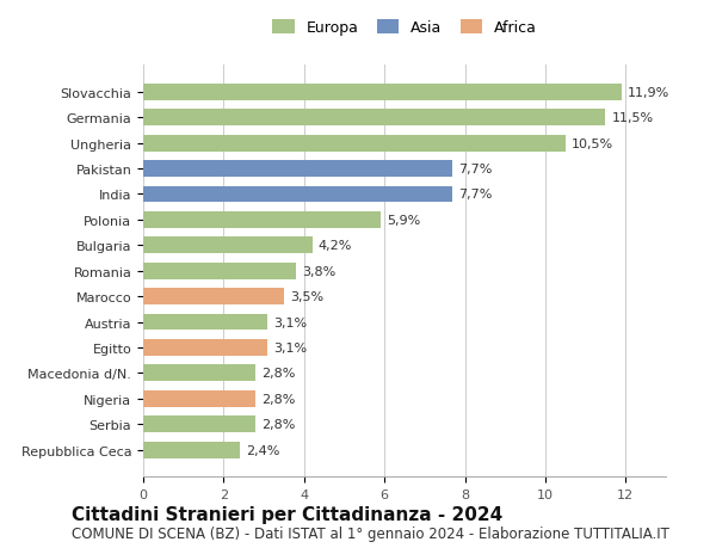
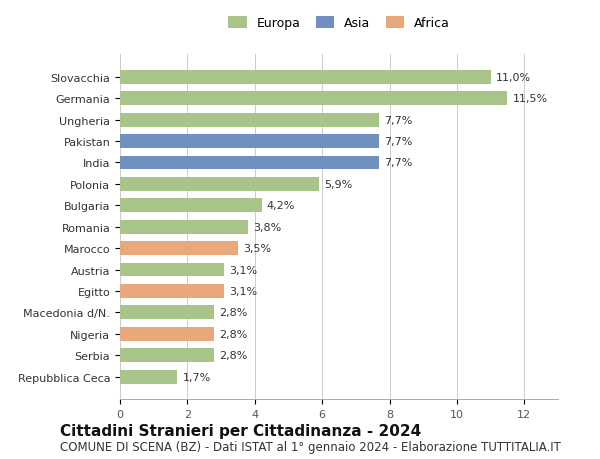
Slovacchia: 11,9% -> 11,0%
Ungheria: 10,5% -> 7,7%
Repubblica Ceca: 2,4% -> 1,7%
